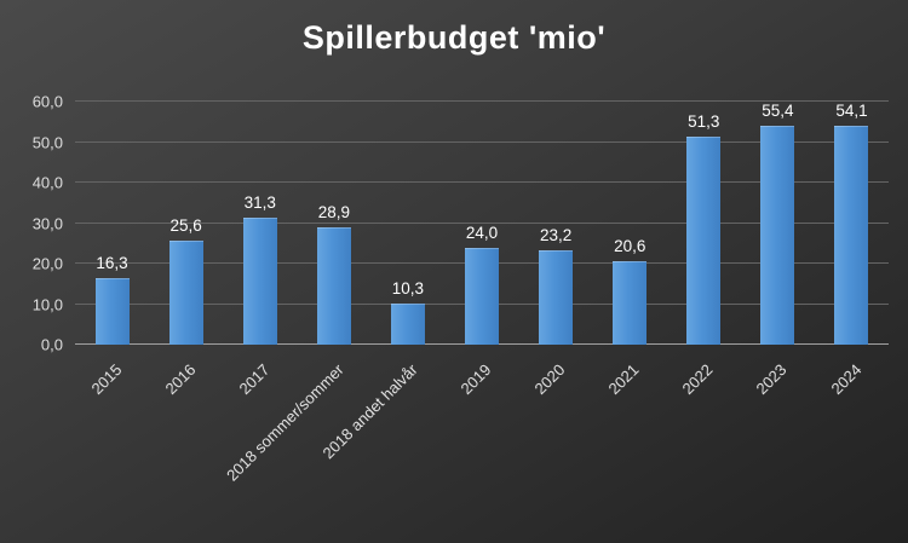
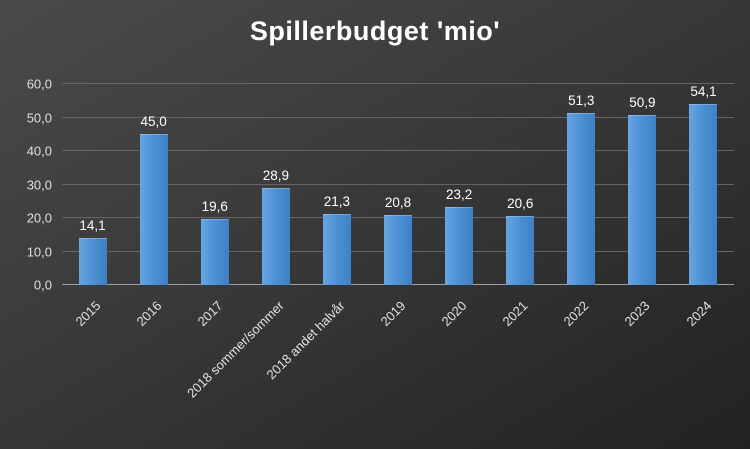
2015: 16,3 -> 14,1
2016: 25,6 -> 45,0
2017: 31,3 -> 19,6
2018 andet halvår: 10,3 -> 21,3
2019: 24,0 -> 20,8
2023: 55,4 -> 50,9
